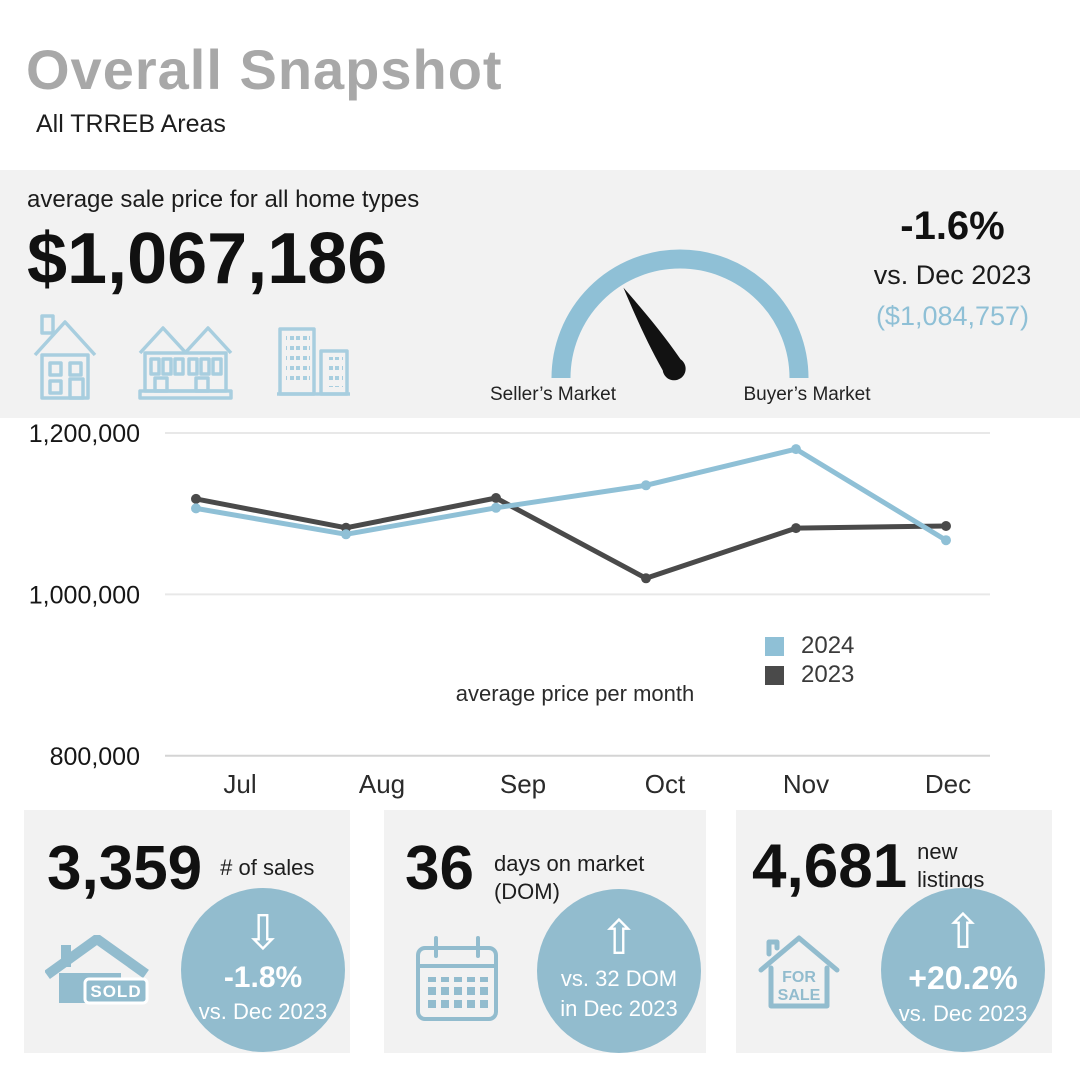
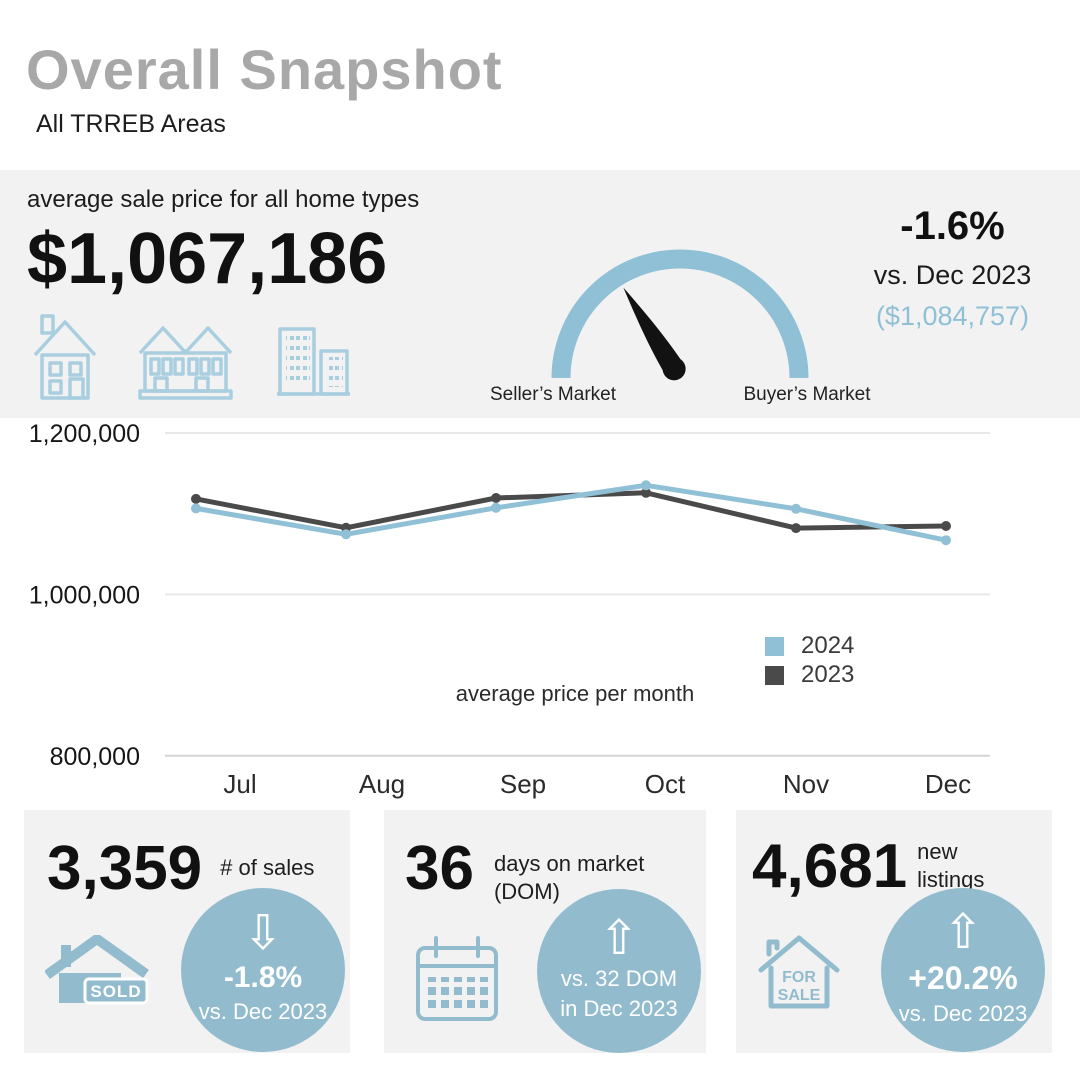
2023/Oct: 1020000 -> 1130000
2024/Nov: 1180000 -> 1110000
